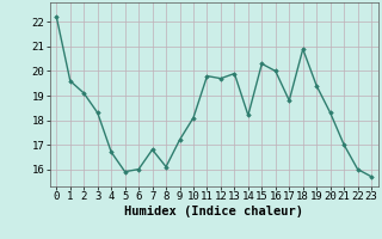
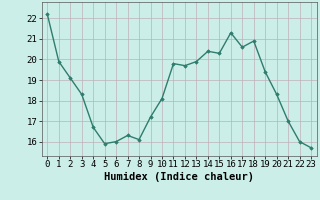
1: 19.6 -> 19.9
7: 16.8 -> 16.3
14: 18.2 -> 20.4
16: 20.0 -> 21.3
17: 18.8 -> 20.6
